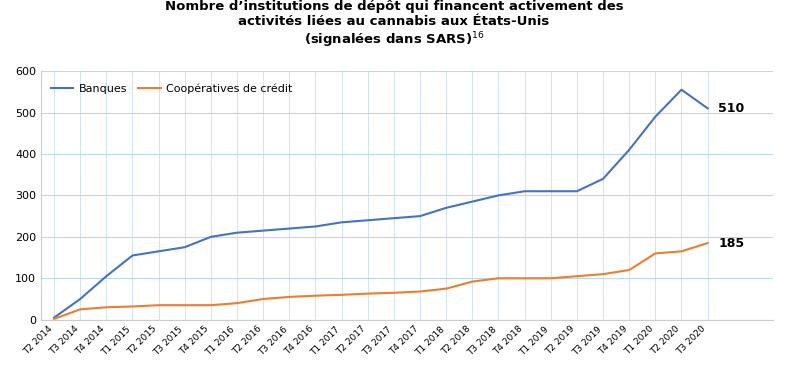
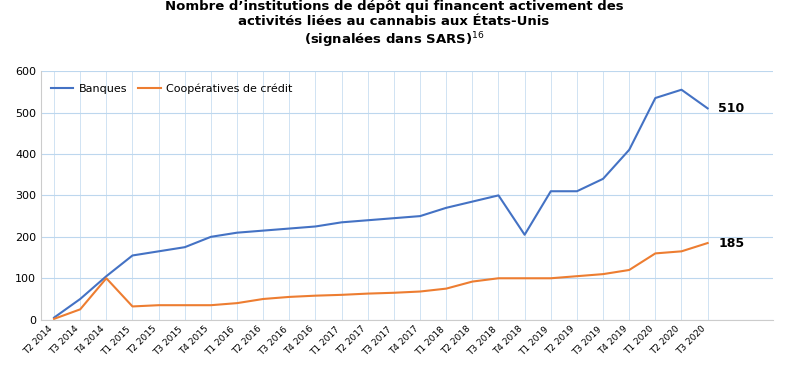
Coopératives de crédit/T4 2014: 30 -> 100
Banques/T4 2018: 310 -> 205
Banques/T1 2020: 490 -> 535
